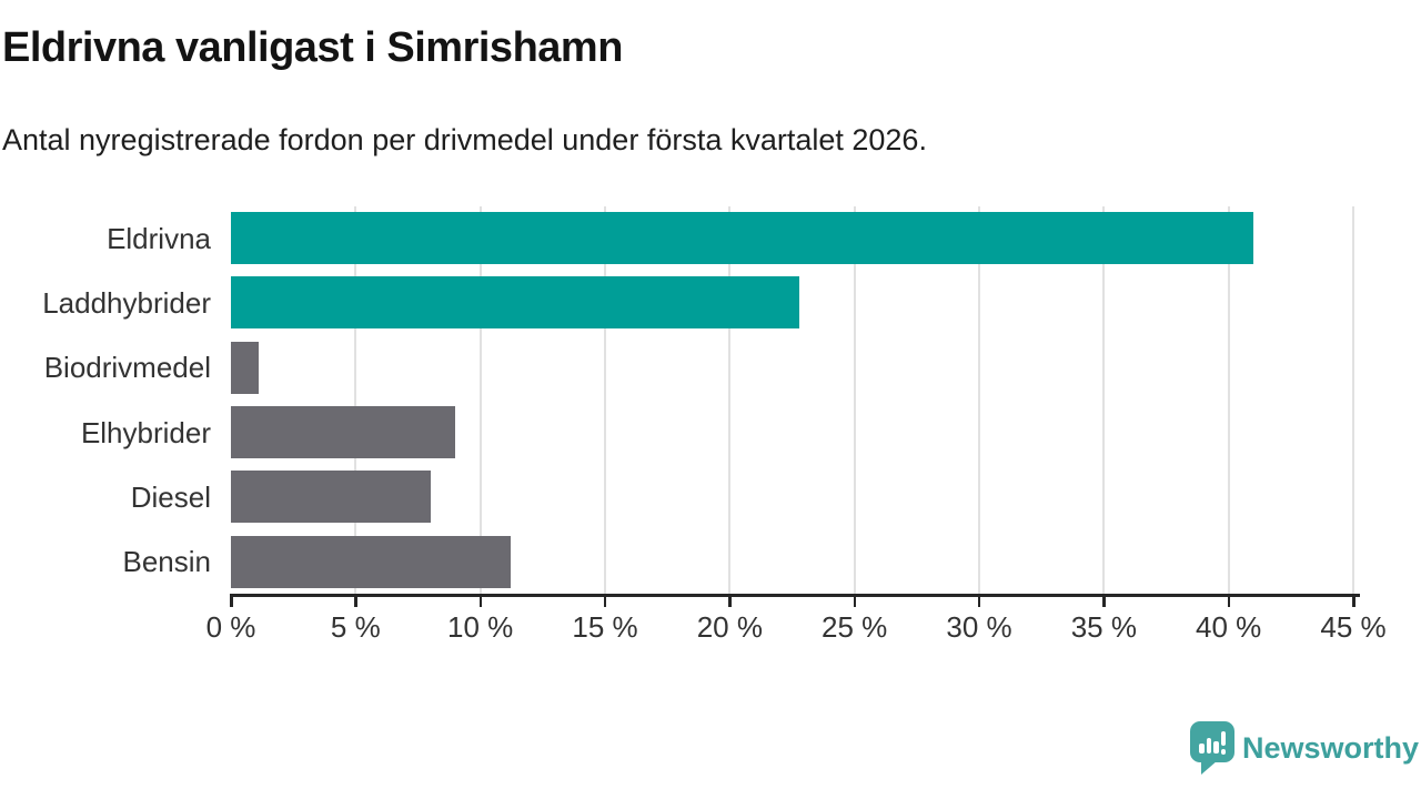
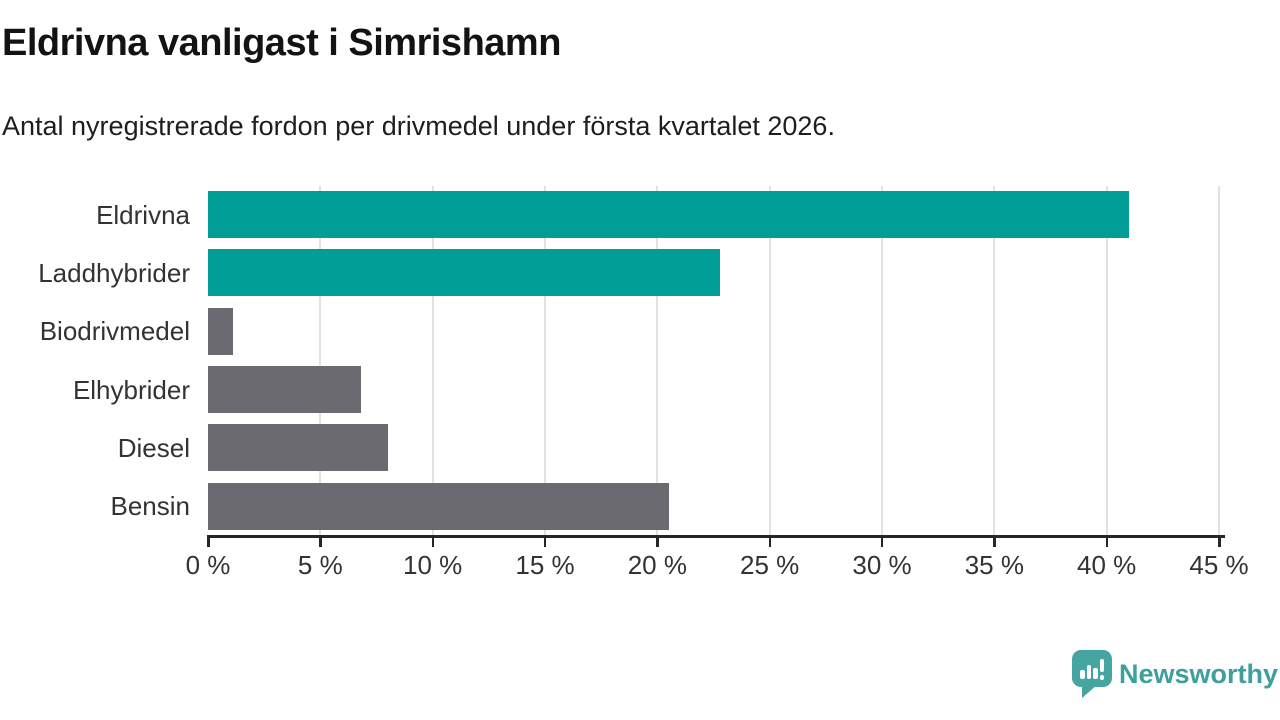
Elhybrider: 9.0% -> 6.8%
Bensin: 11.2% -> 20.5%
